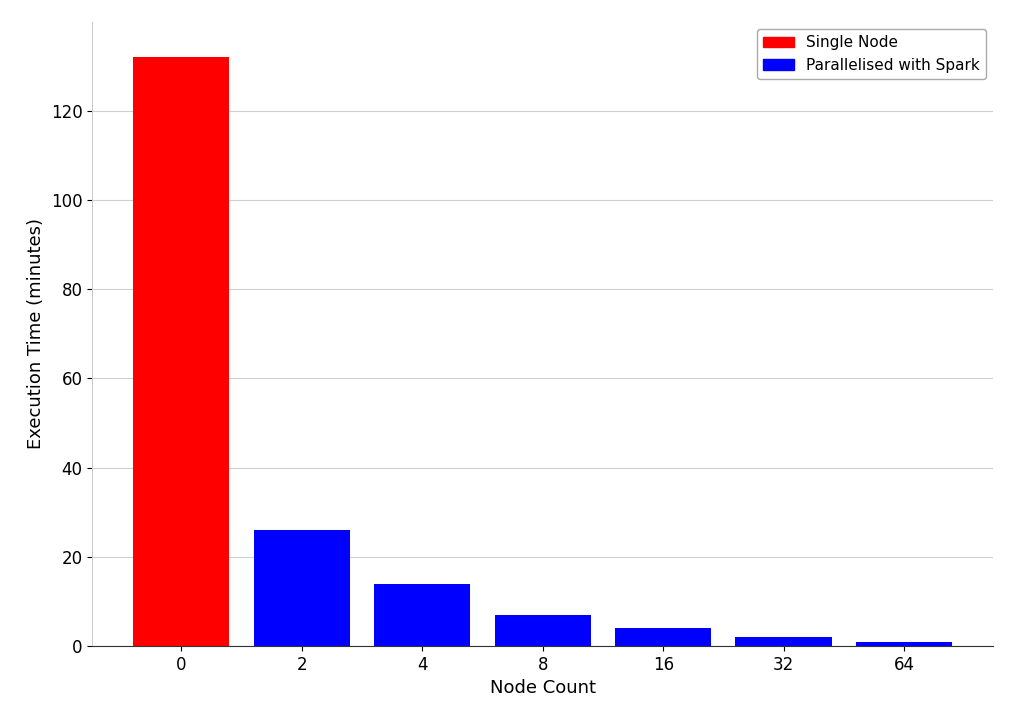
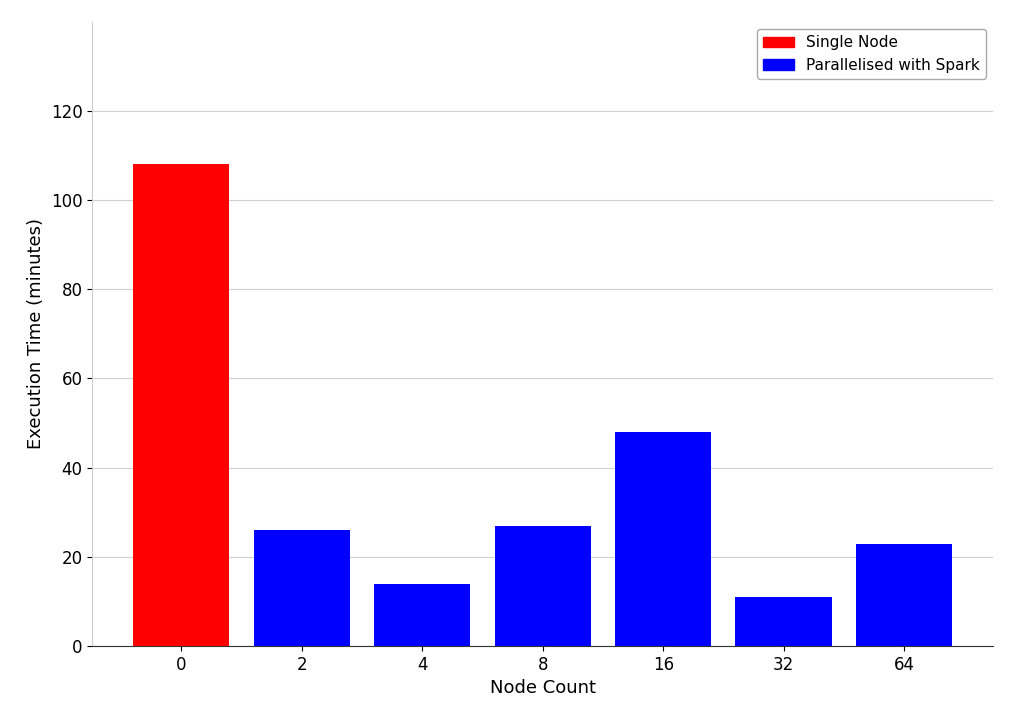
0: 132 -> 108
8: 7 -> 27
16: 4 -> 48
32: 2 -> 11
64: 1 -> 23
